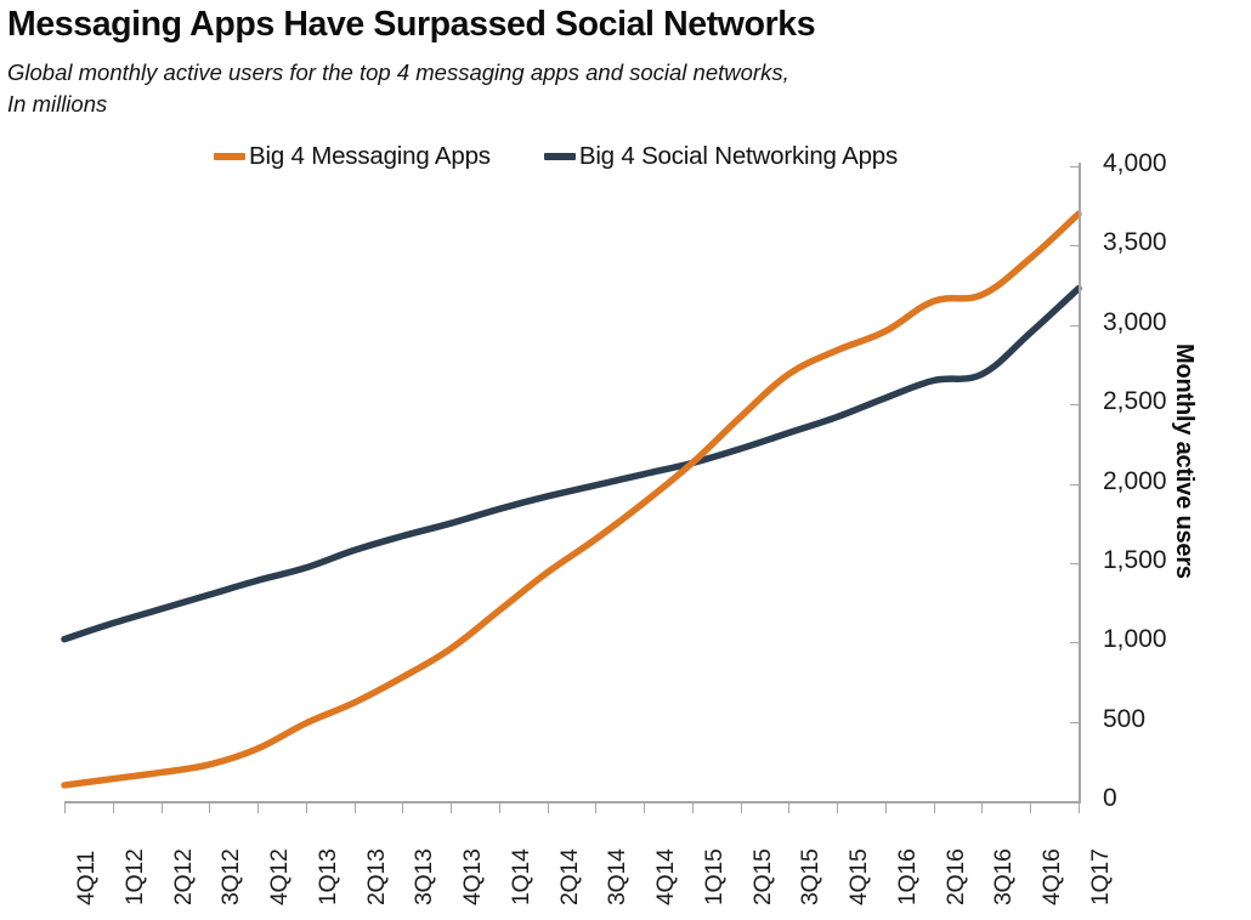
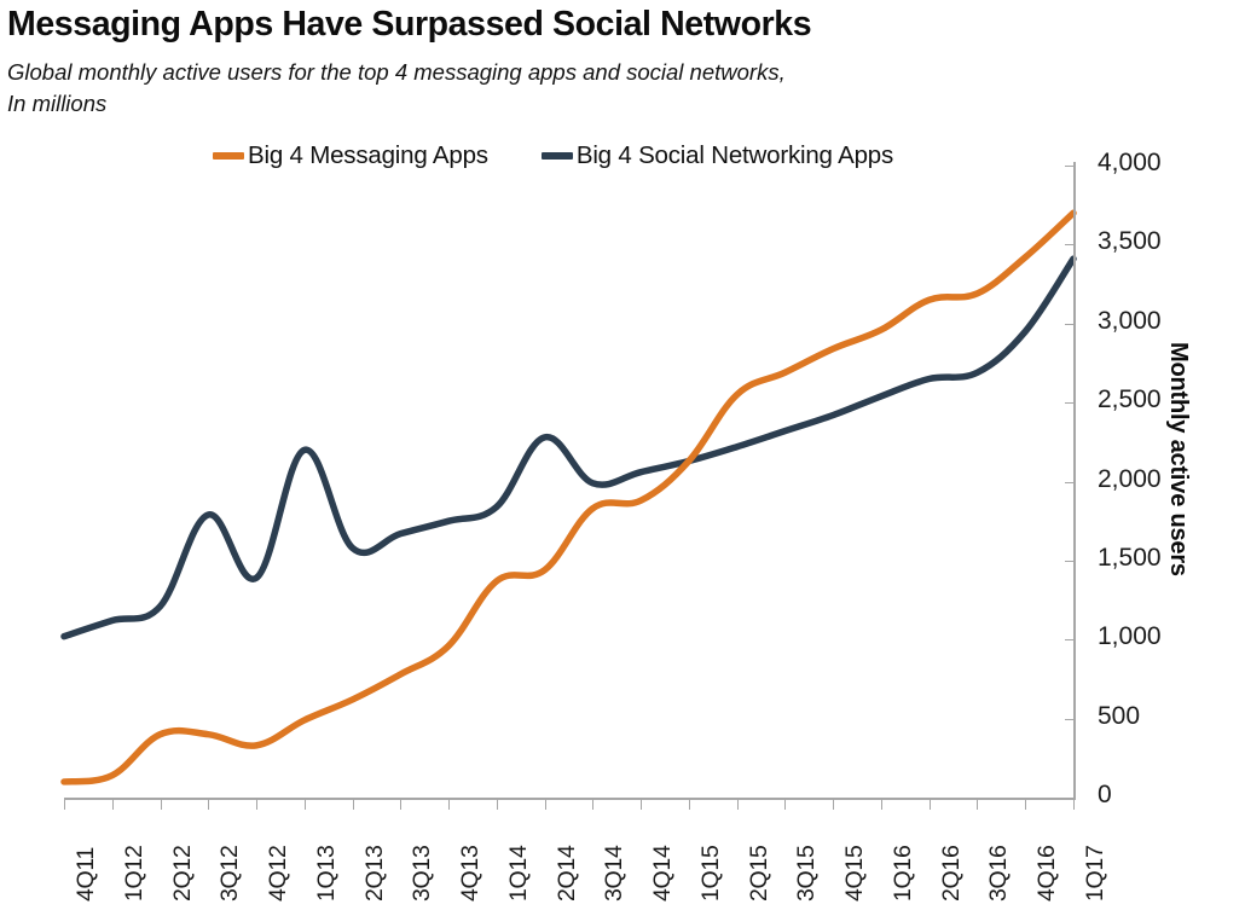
Big 4 Messaging Apps/2Q12: 180 -> 400
Big 4 Messaging Apps/3Q12: 230 -> 400
Big 4 Social Networking Apps/3Q12: 1300 -> 1790
Big 4 Social Networking Apps/1Q13: 1470 -> 2200
Big 4 Messaging Apps/1Q14: 1200 -> 1370
Big 4 Social Networking Apps/2Q14: 1920 -> 2280
Big 4 Messaging Apps/3Q14: 1650 -> 1830
Big 4 Messaging Apps/2Q15: 2420 -> 2550
Big 4 Social Networking Apps/1Q17: 3230 -> 3410
